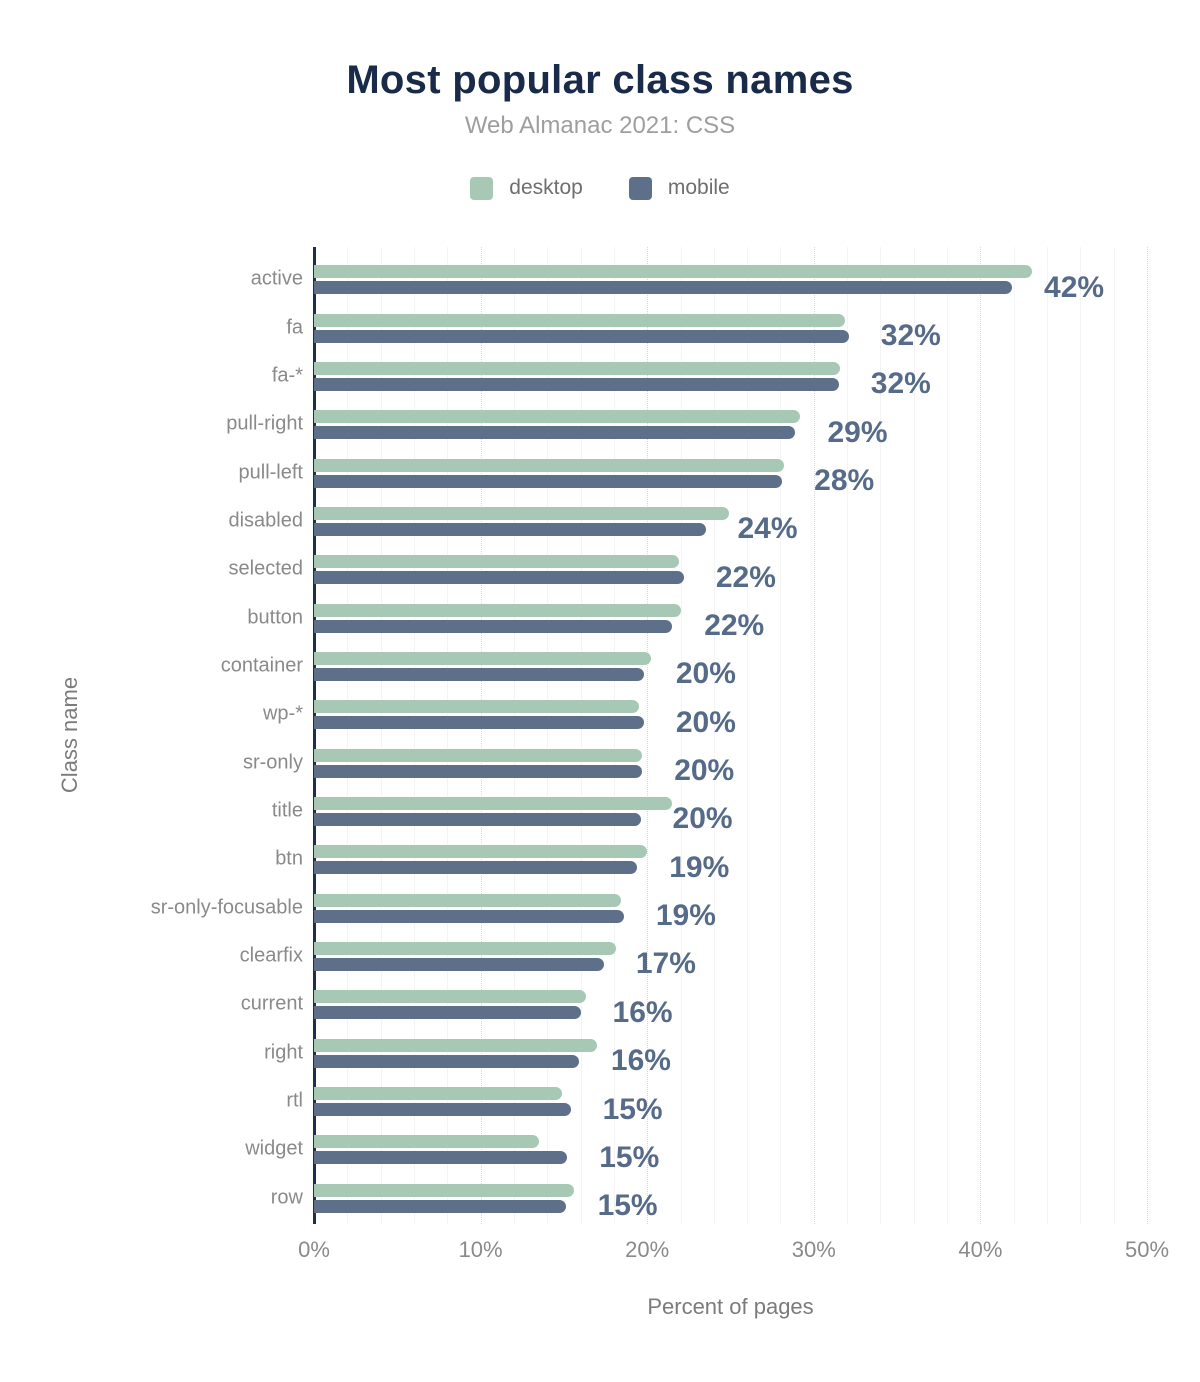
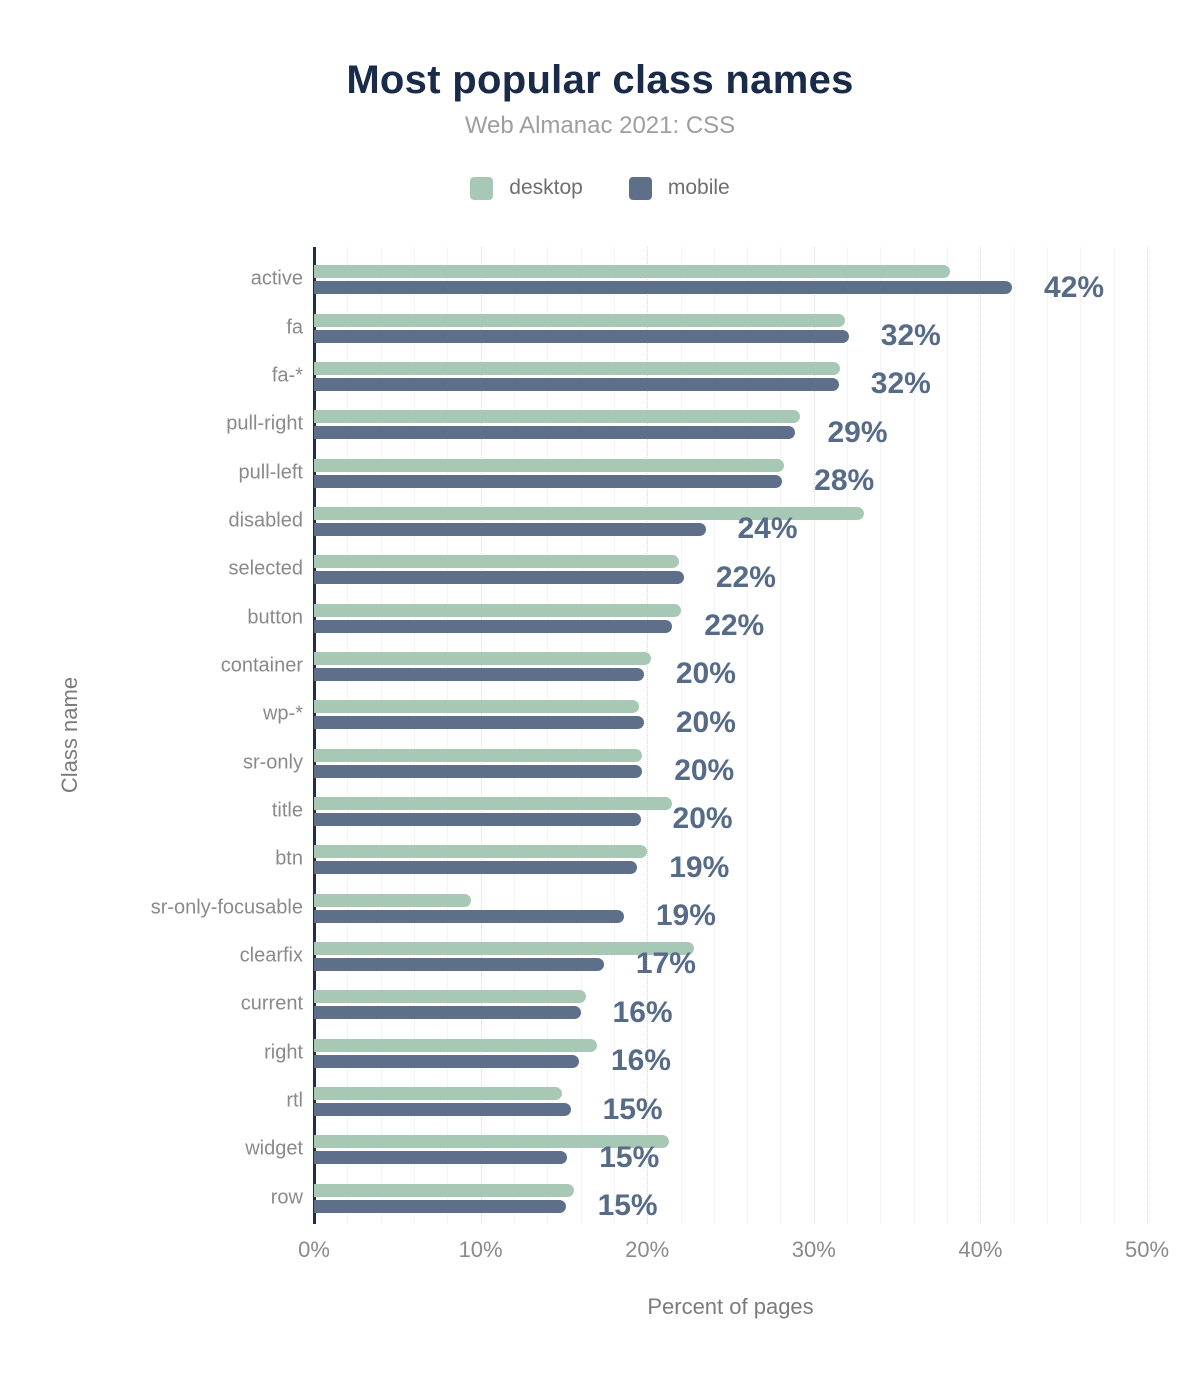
desktop/active: 43.1% -> 38.2%
desktop/disabled: 24.9% -> 33.0%
desktop/sr-only-focusable: 18.4% -> 9.4%
desktop/clearfix: 18.1% -> 22.8%
desktop/widget: 13.5% -> 21.3%
